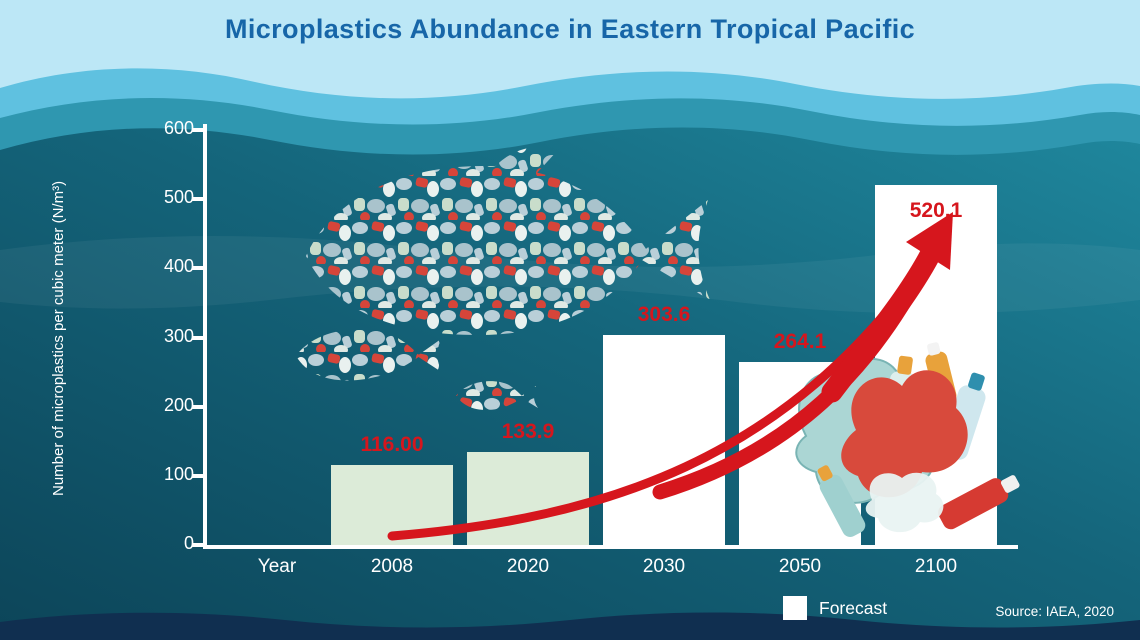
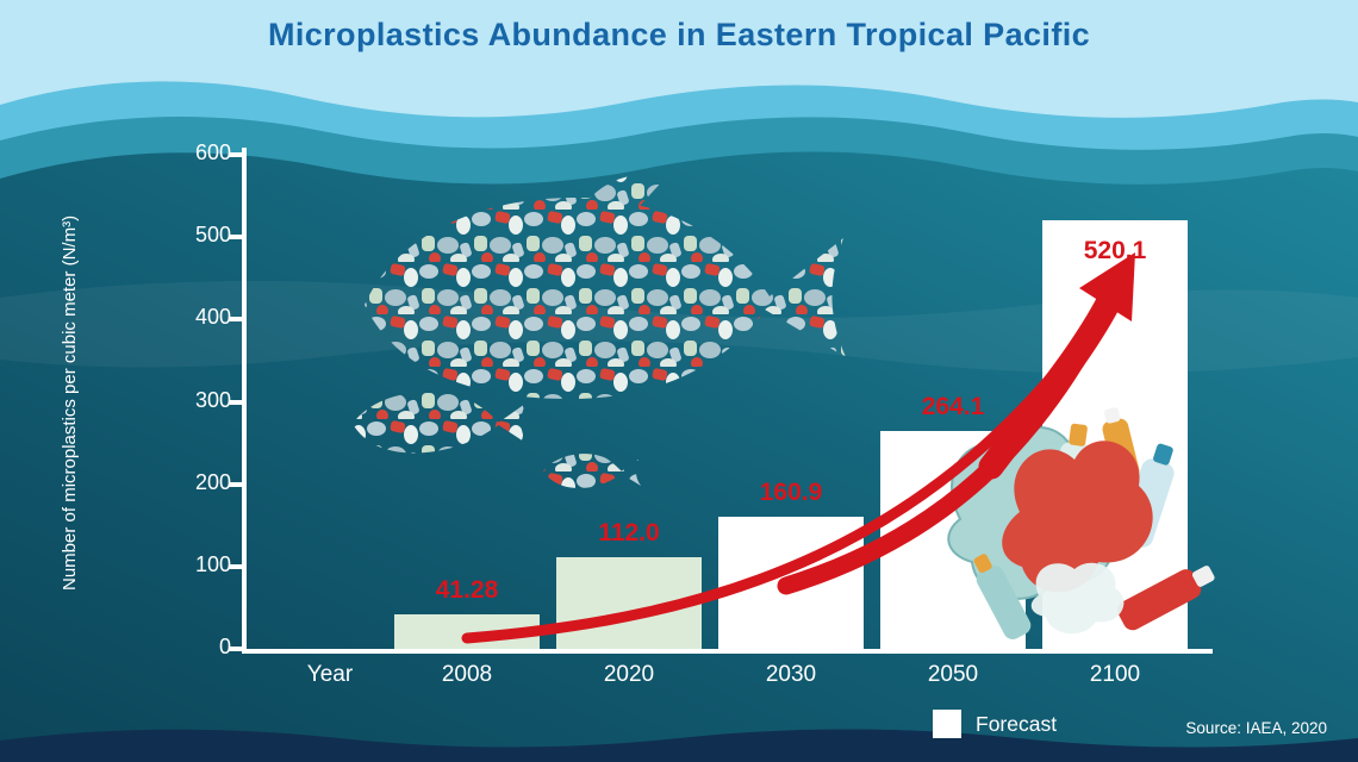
2008: 116.00 -> 41.28
2020: 133.9 -> 112.0
2030: 303.6 -> 160.9
